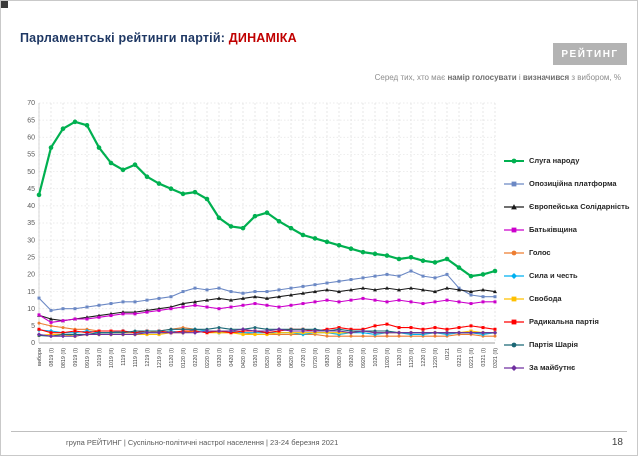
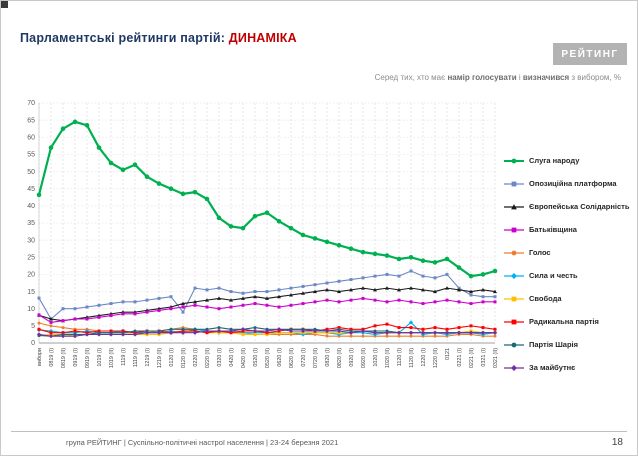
Опозиційна платформа/0819 (I): 10 -> 7
Опозиційна платформа/0120 (II): 15 -> 9
Сила и честь/1120 (II): 2 -> 6
